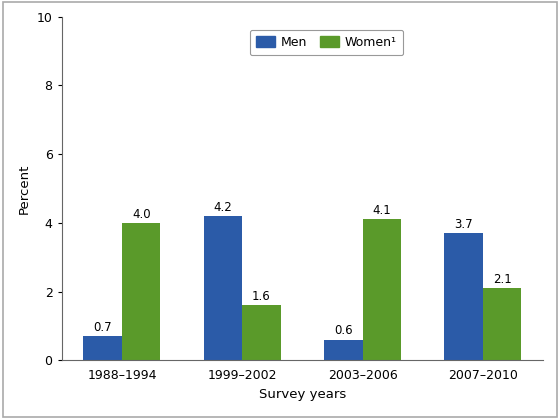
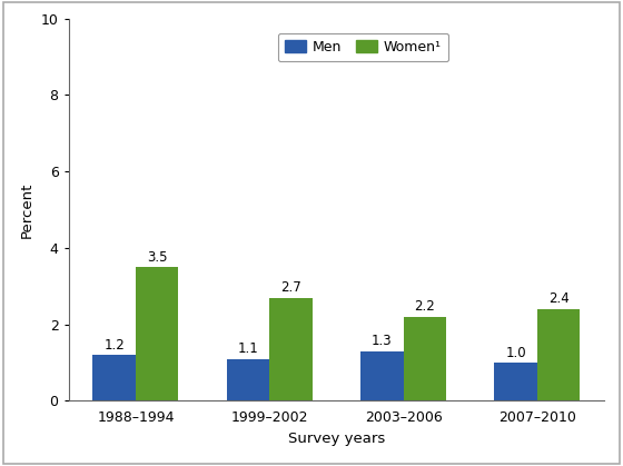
Men/1988–1994: 0.7 -> 1.2
Women¹/1988–1994: 4.0 -> 3.5
Men/1999–2002: 4.2 -> 1.1
Women¹/1999–2002: 1.6 -> 2.7
Men/2003–2006: 0.6 -> 1.3
Women¹/2003–2006: 4.1 -> 2.2
Men/2007–2010: 3.7 -> 1.0
Women¹/2007–2010: 2.1 -> 2.4
